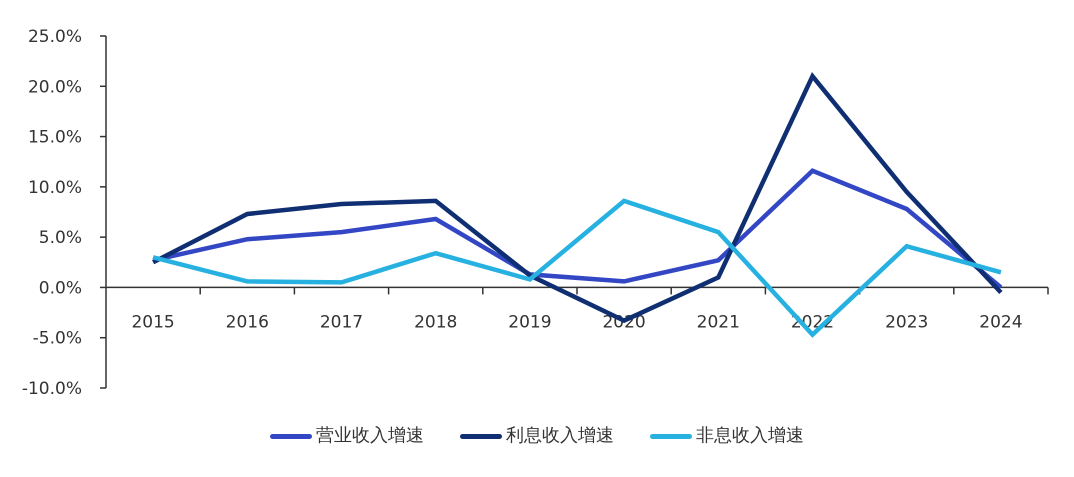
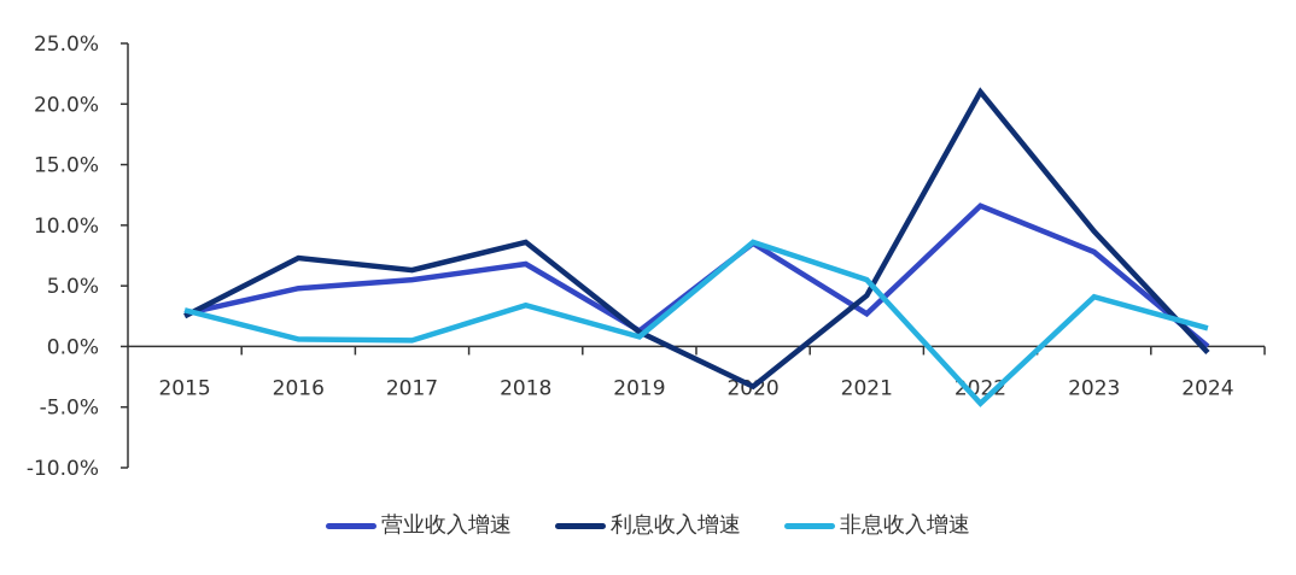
利息收入增速/2017: 8.3% -> 6.3%
营业收入增速/2020: 0.6% -> 8.5%
利息收入增速/2021: 1.0% -> 4.2%
